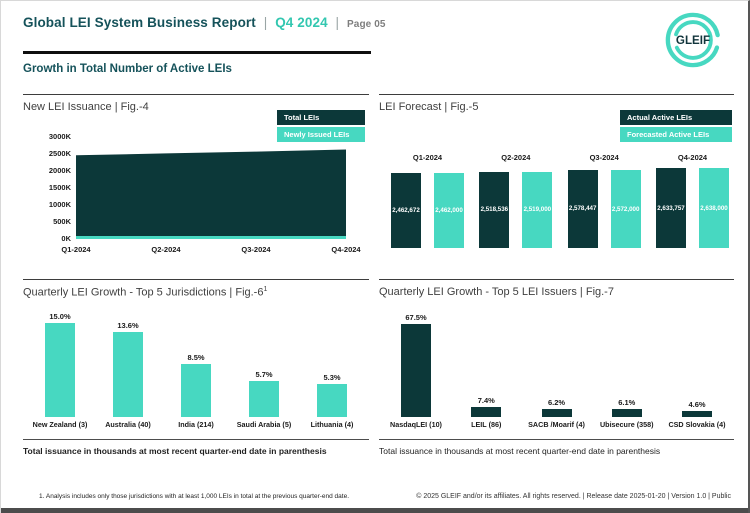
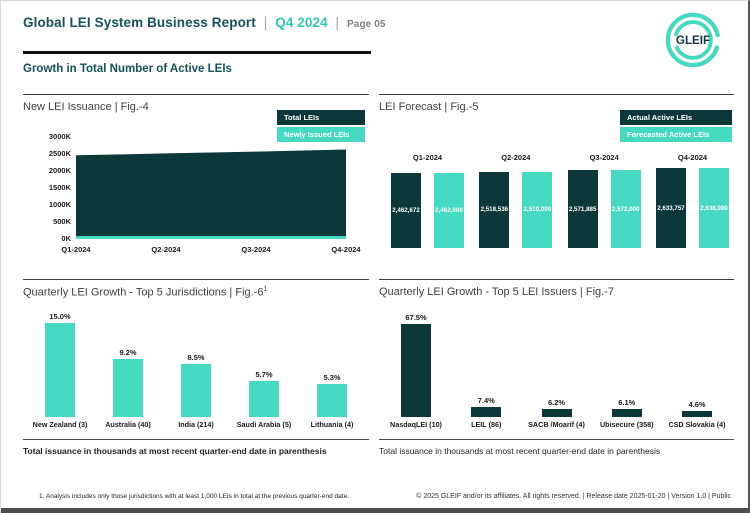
LEI Forecast | Fig.-5/Actual Active LEIs/Q3-2024: 2,578,447 -> 2,571,885
Quarterly LEI Growth - Top 5 Jurisdictions | Fig.-6/Australia (40): 13.6% -> 9.2%
